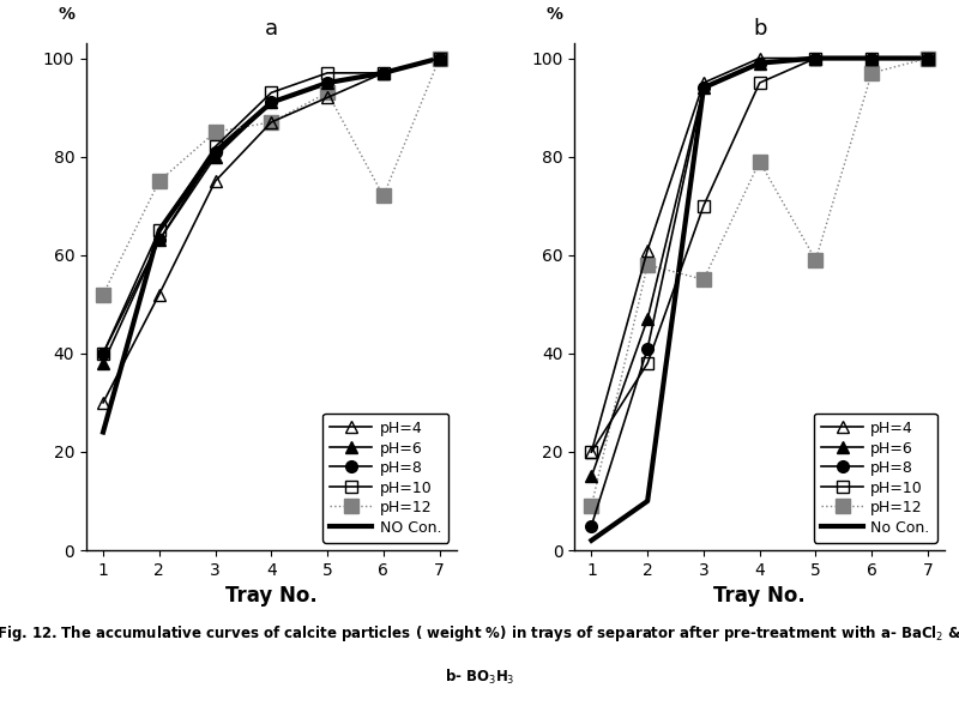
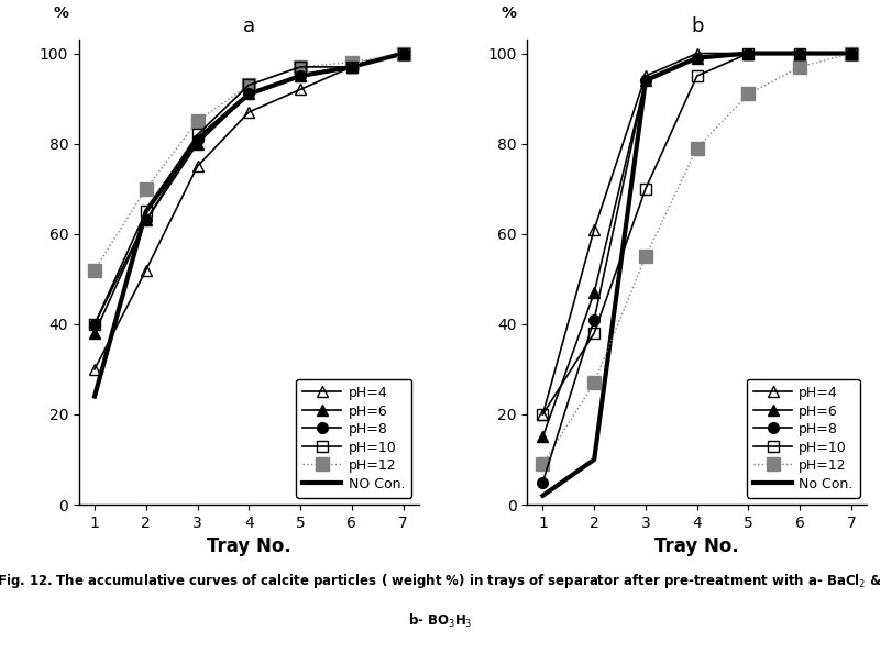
a/pH=12/2: 75 -> 70
a/pH=12/4: 87 -> 93
a/pH=12/5: 93 -> 97
a/pH=12/6: 72 -> 98
b/pH=12/2: 58 -> 27
b/pH=12/5: 59 -> 91
